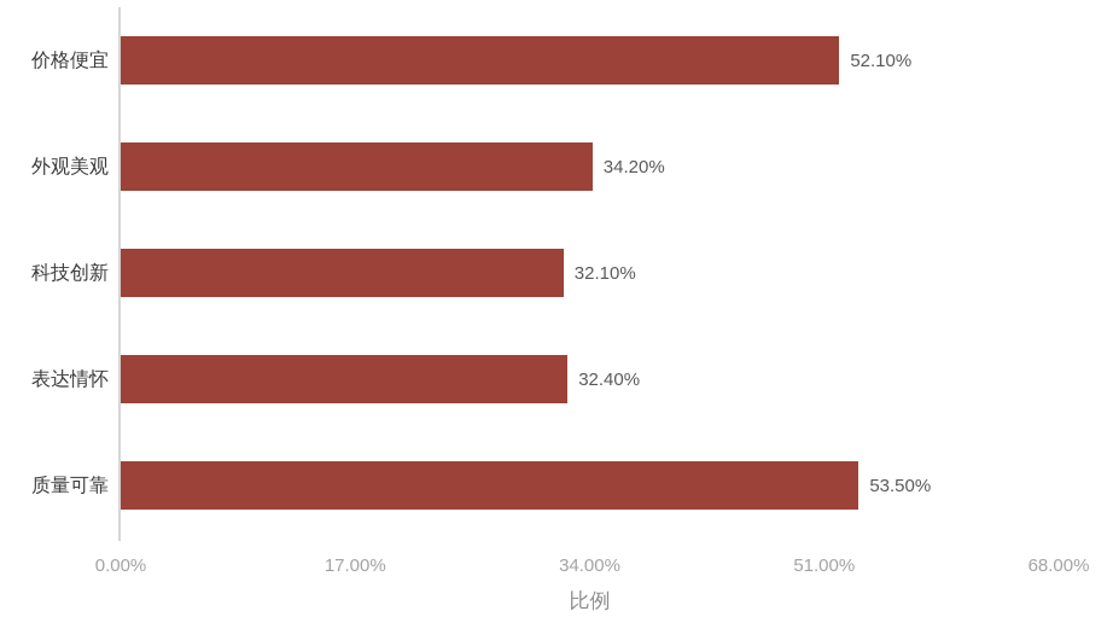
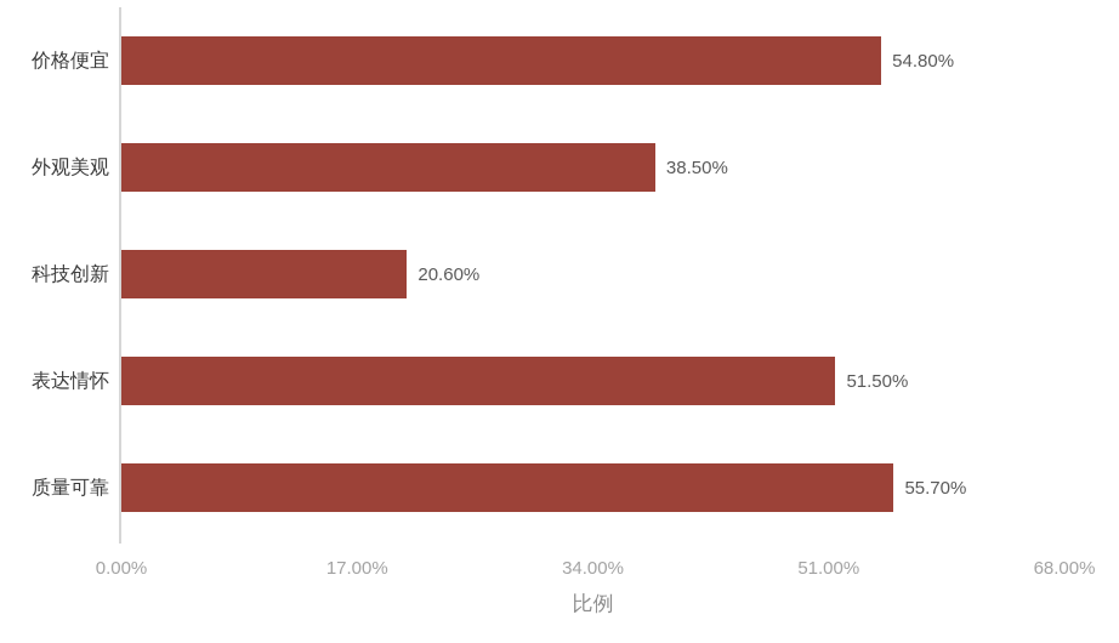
价格便宜: 52.10% -> 54.80%
外观美观: 34.20% -> 38.50%
科技创新: 32.10% -> 20.60%
表达情怀: 32.40% -> 51.50%
质量可靠: 53.50% -> 55.70%
